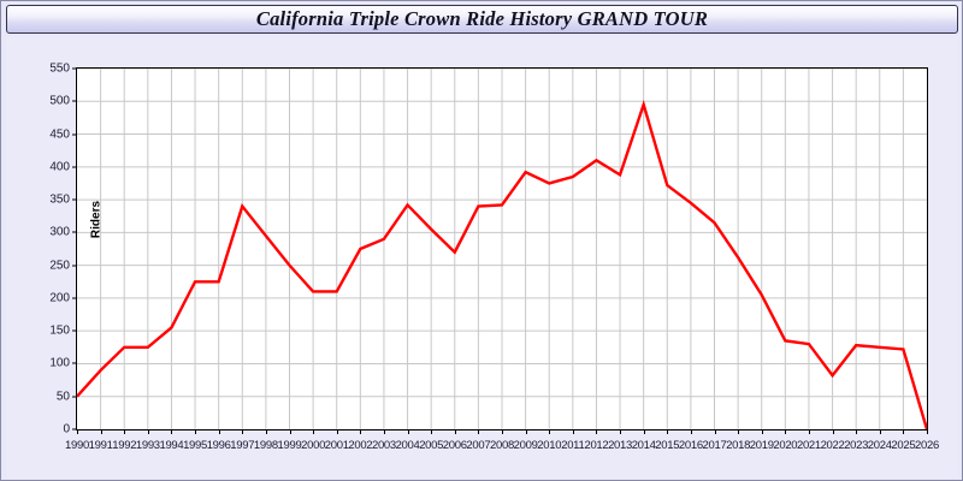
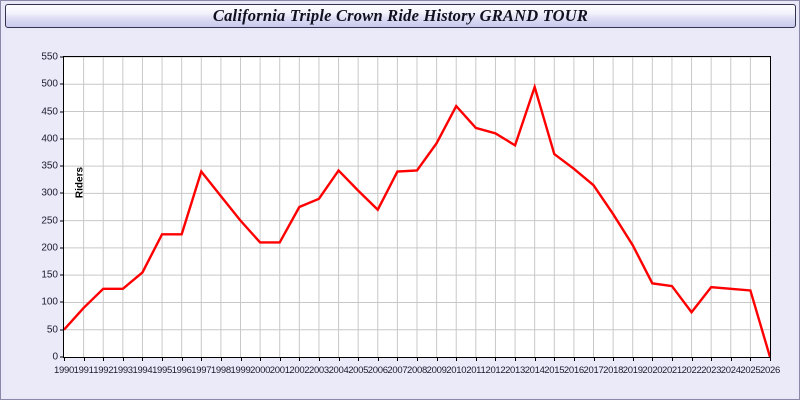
2010: 380 -> 460
2011: 380 -> 420
